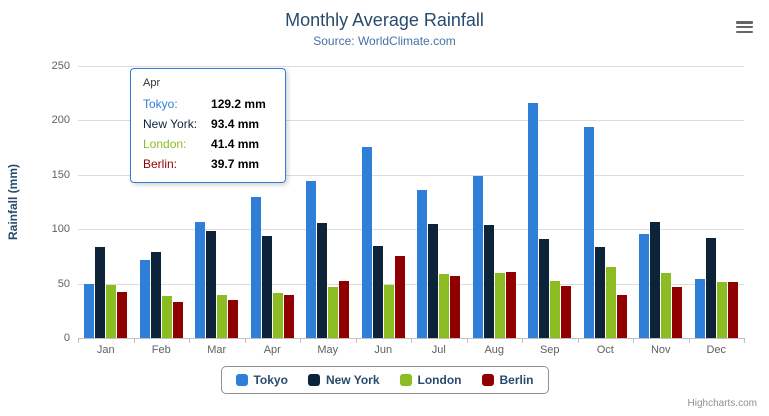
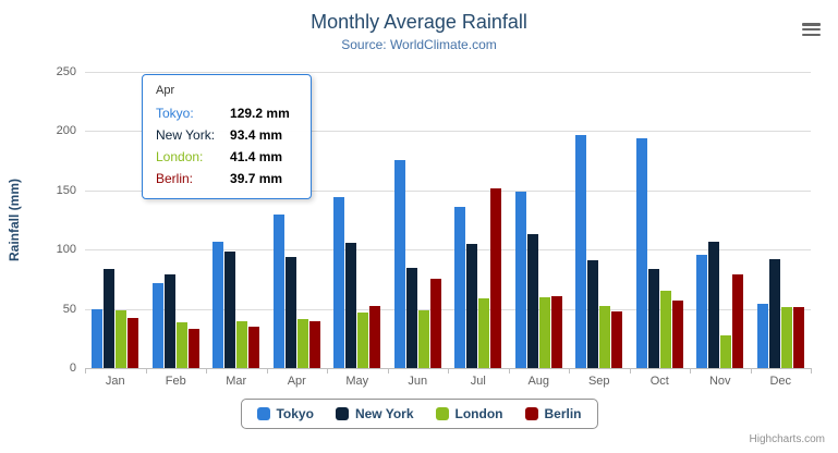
Berlin/Jul: 57 -> 152
New York/Aug: 104 -> 113
Tokyo/Sep: 216 -> 197
Berlin/Oct: 39 -> 57
London/Nov: 59 -> 28
Berlin/Nov: 47 -> 79
